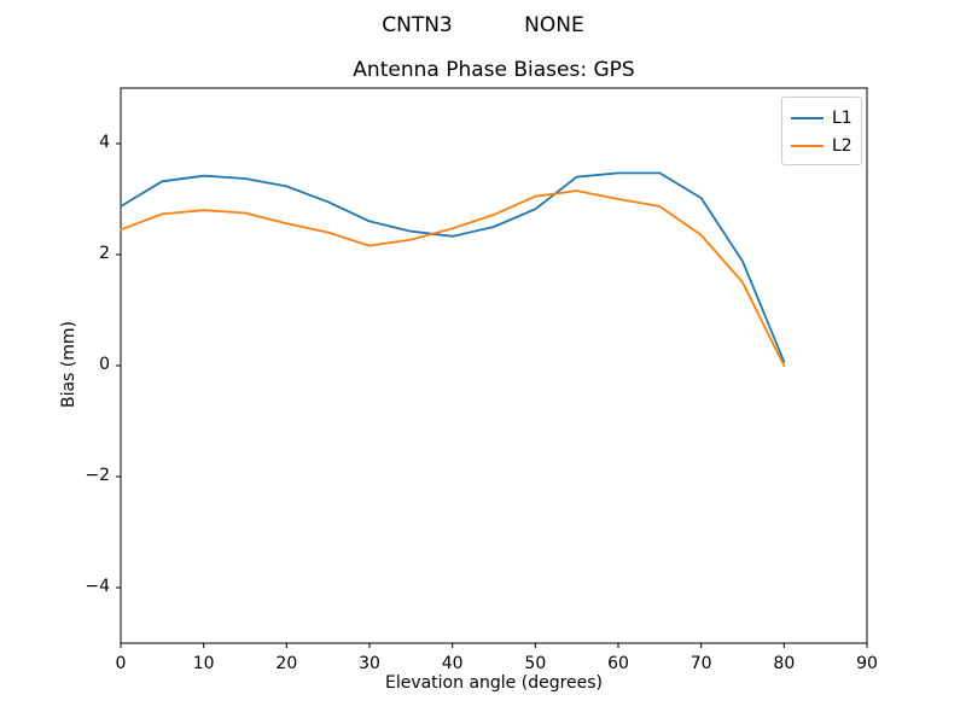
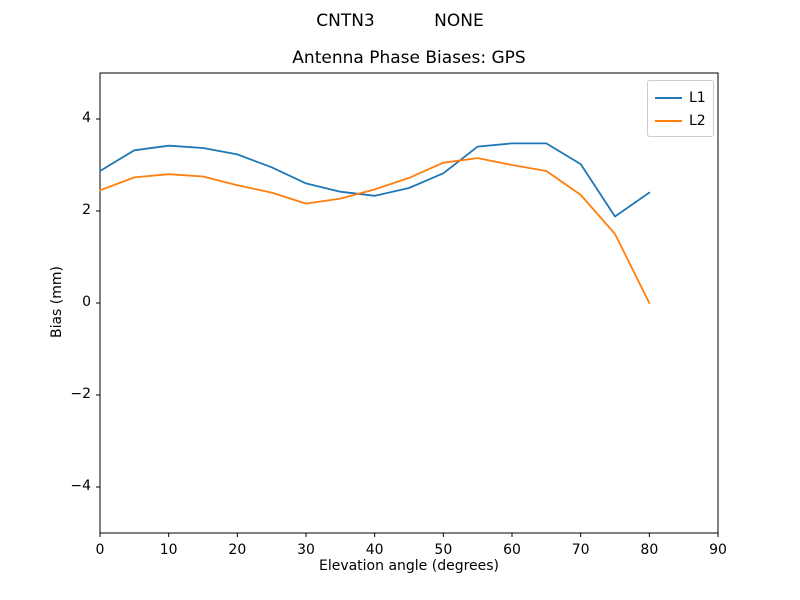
L1/80: 0.1 -> 2.4
